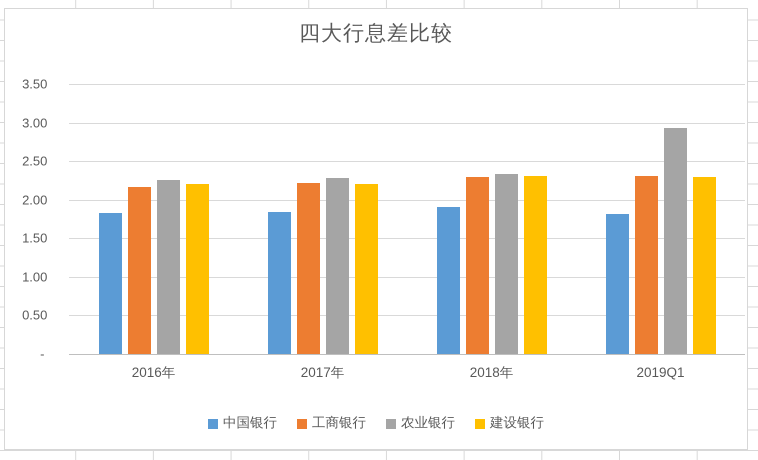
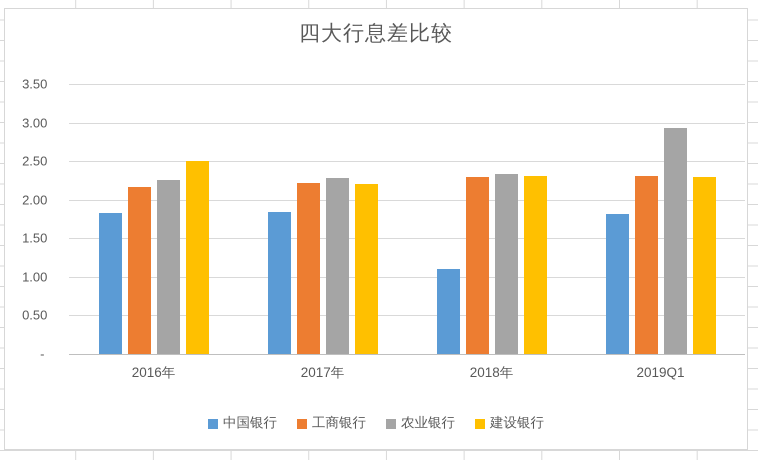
建设银行/2016年: 2.2 -> 2.5
中国银行/2018年: 1.9 -> 1.1
